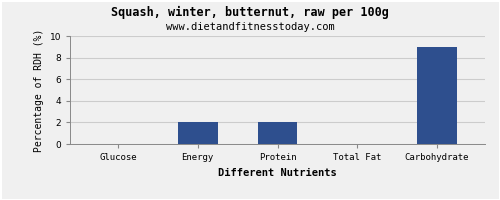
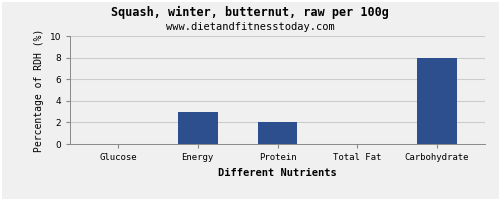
Energy: 2 -> 3
Carbohydrate: 9 -> 8
